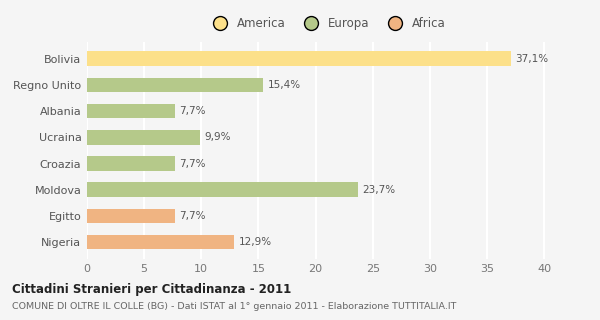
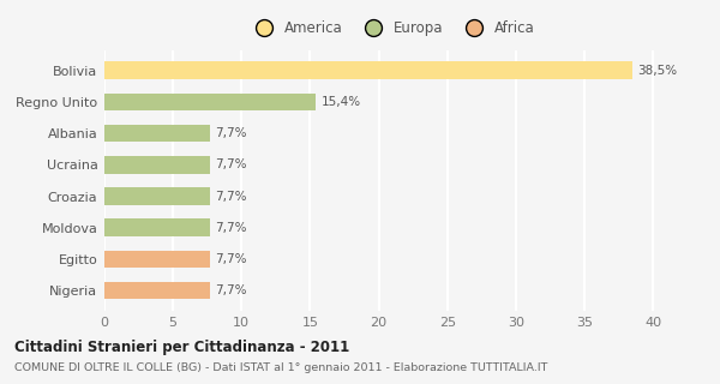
Bolivia: 37,1% -> 38,5%
Ucraina: 9,9% -> 7,7%
Moldova: 23,7% -> 7,7%
Nigeria: 12,9% -> 7,7%
